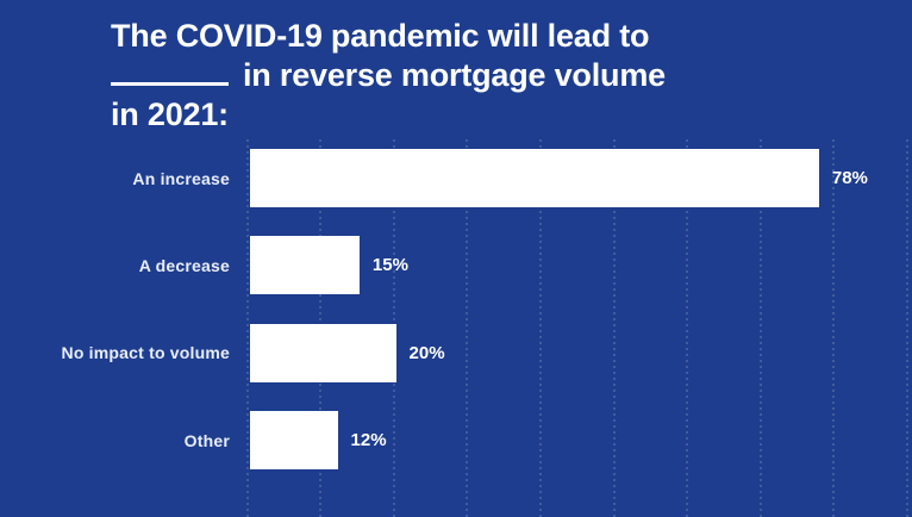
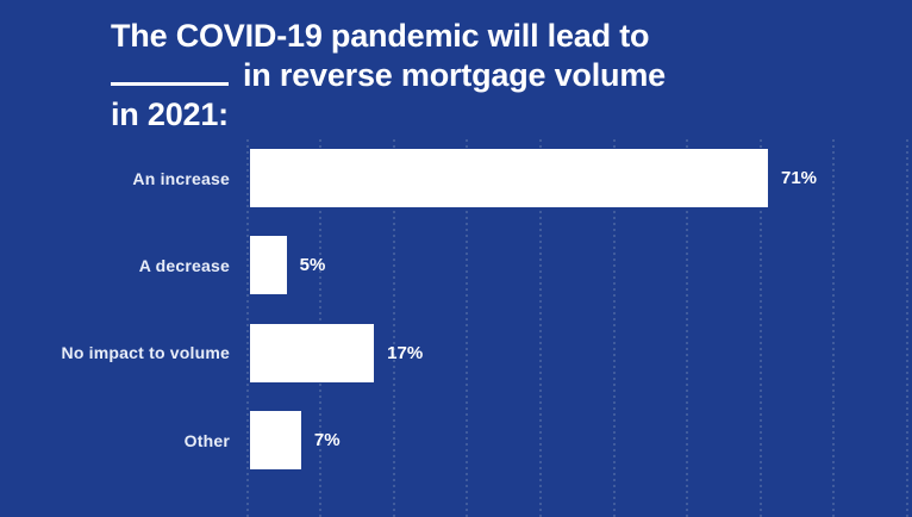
An increase: 78% -> 71%
A decrease: 15% -> 5%
No impact to volume: 20% -> 17%
Other: 12% -> 7%
